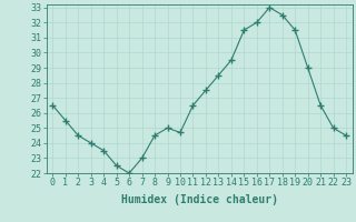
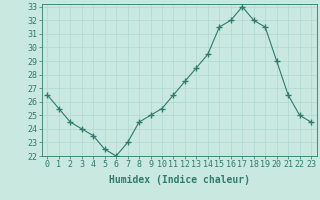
10: 24.7 -> 25.5
18: 32.5 -> 32.0
